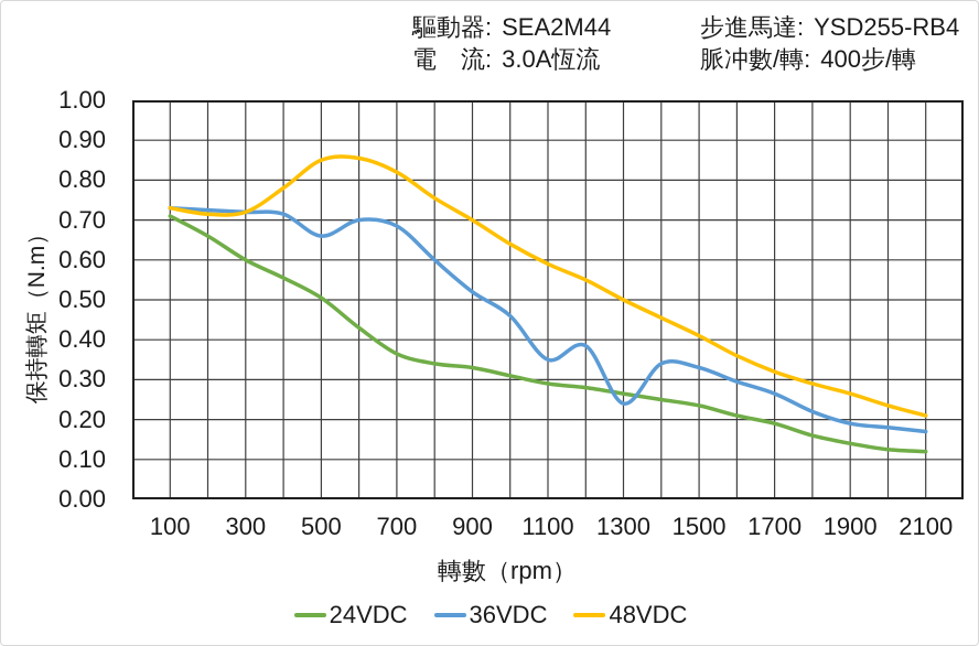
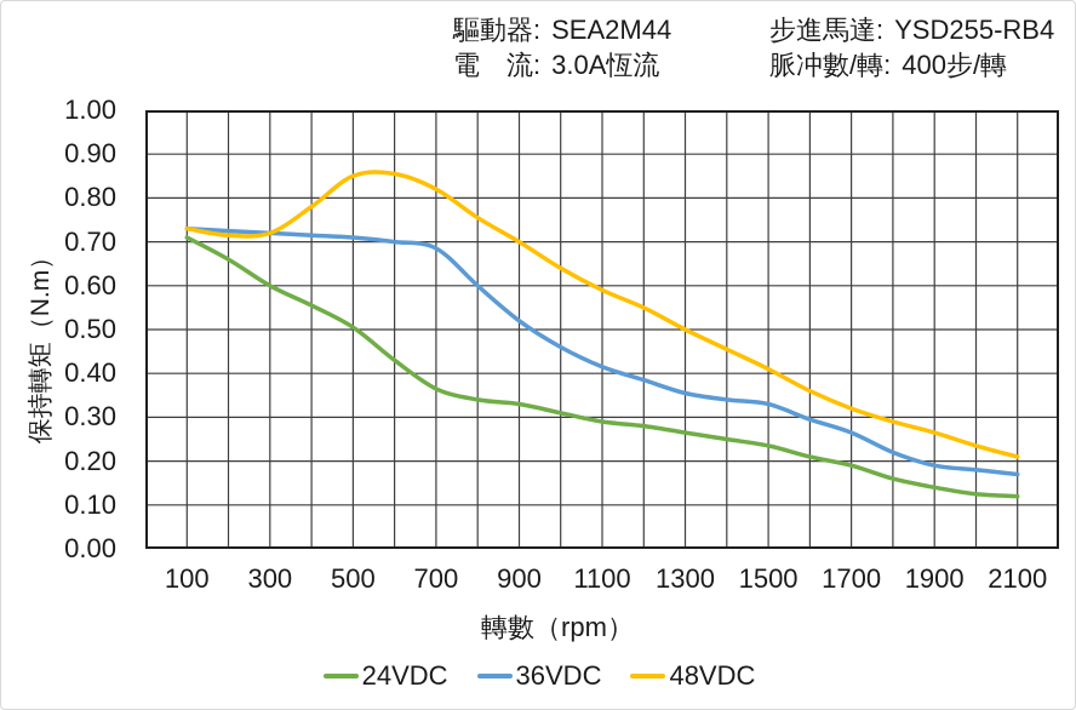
36VDC/500: 0.66 -> 0.71
36VDC/1100: 0.35 -> 0.41
36VDC/1300: 0.24 -> 0.35
